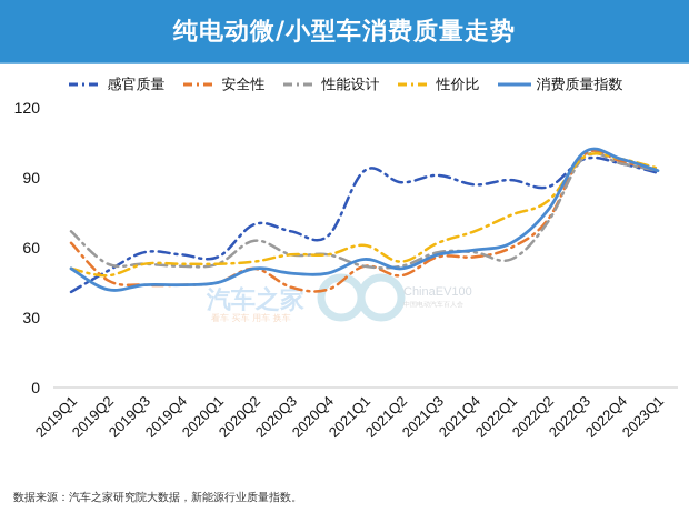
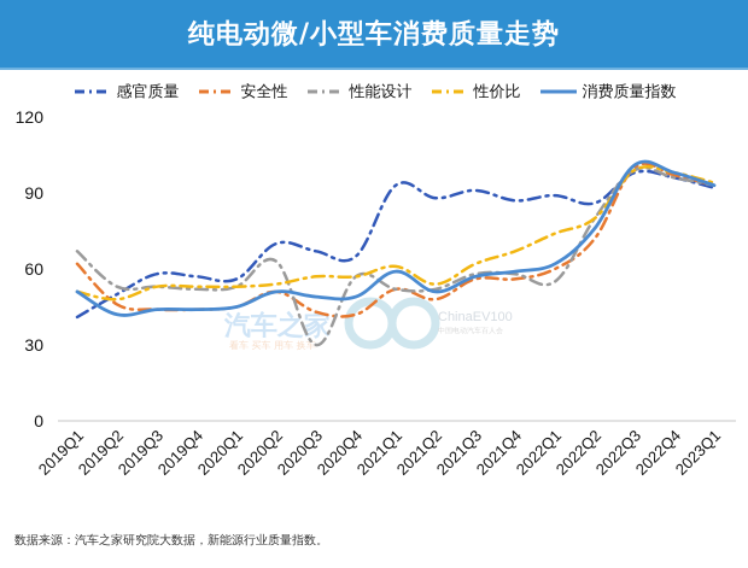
性能设计/2020Q3: 57 -> 30
消费质量指数/2021Q1: 55 -> 59
性能设计/2022Q2: 71 -> 80
